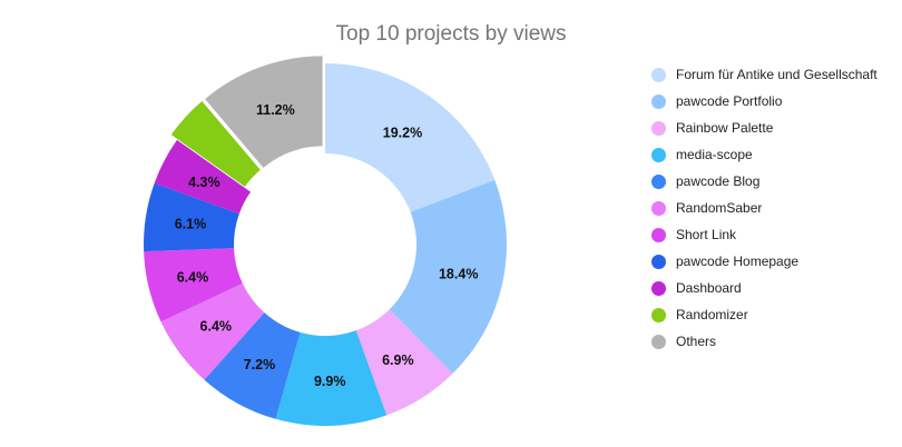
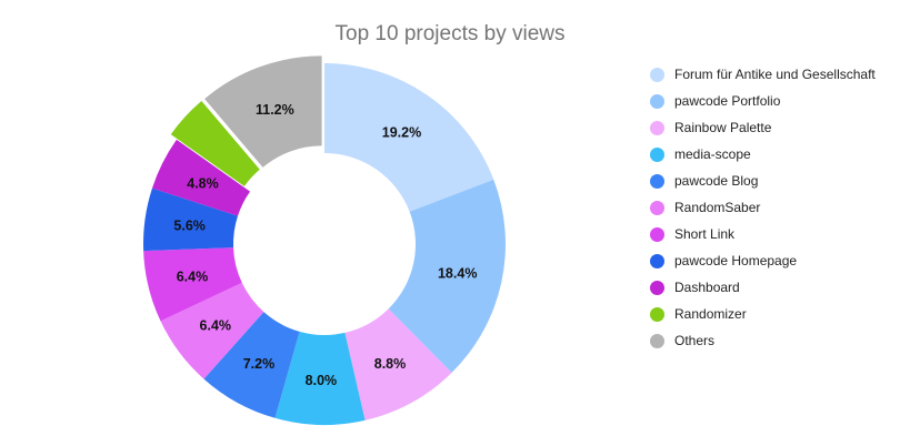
Rainbow Palette: 6.9% -> 8.8%
media-scope: 9.9% -> 8.0%
pawcode Homepage: 6.1% -> 5.6%
Dashboard: 4.3% -> 4.8%
